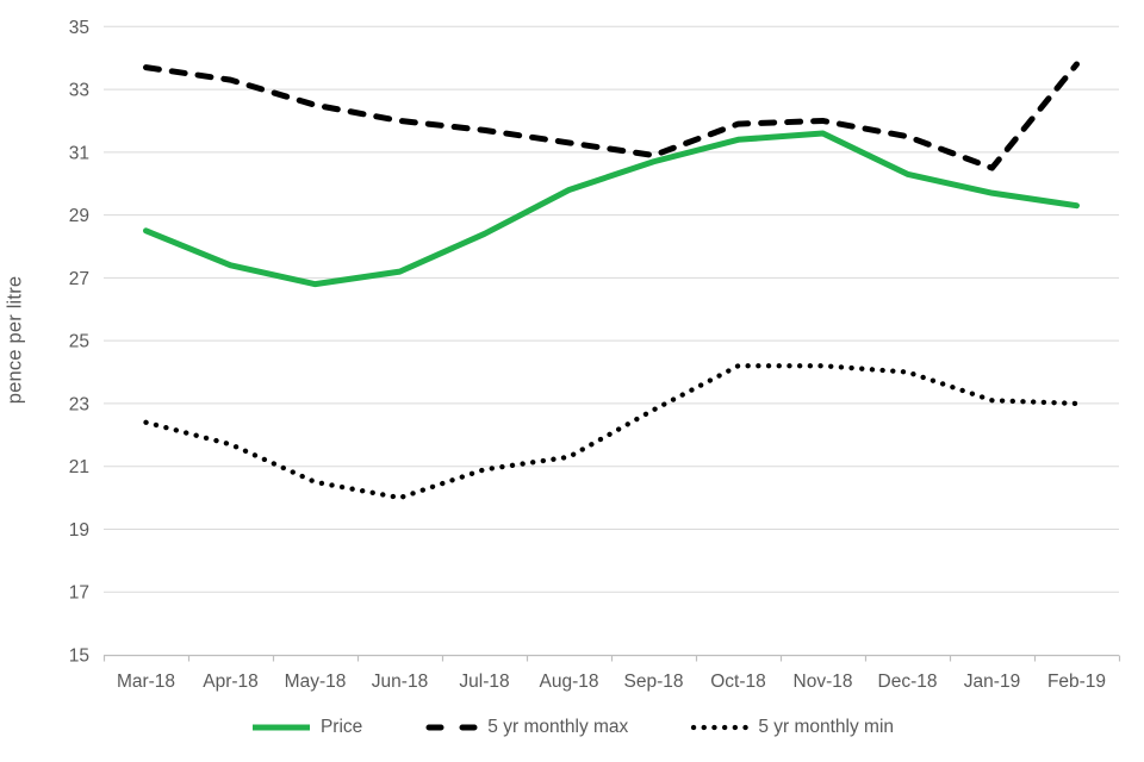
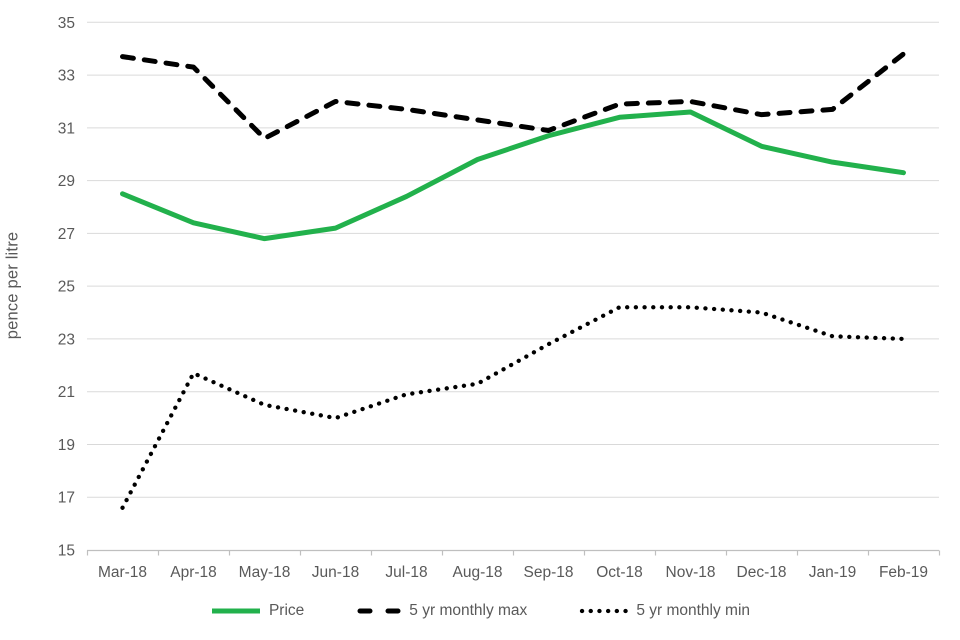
5 yr monthly min/Mar-18: 22.4 -> 16.6
5 yr monthly max/May-18: 32.5 -> 30.6
5 yr monthly max/Jan-19: 30.5 -> 31.7
